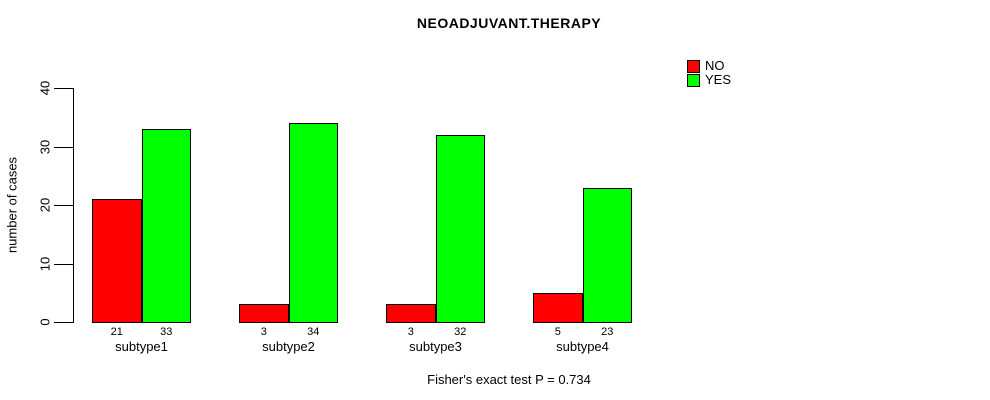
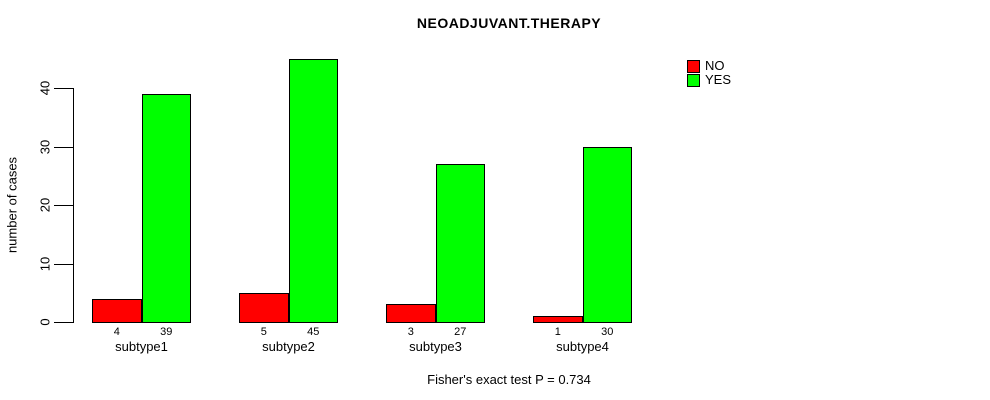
NO/subtype1: 21 -> 4
YES/subtype1: 33 -> 39
NO/subtype2: 3 -> 5
YES/subtype2: 34 -> 45
YES/subtype3: 32 -> 27
NO/subtype4: 5 -> 1
YES/subtype4: 23 -> 30
